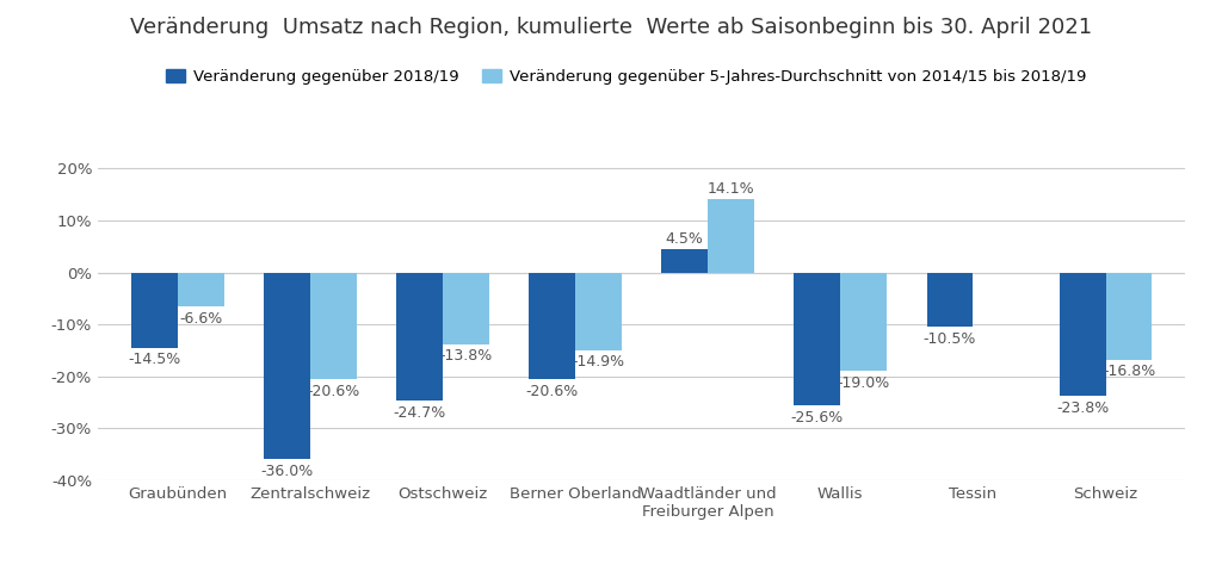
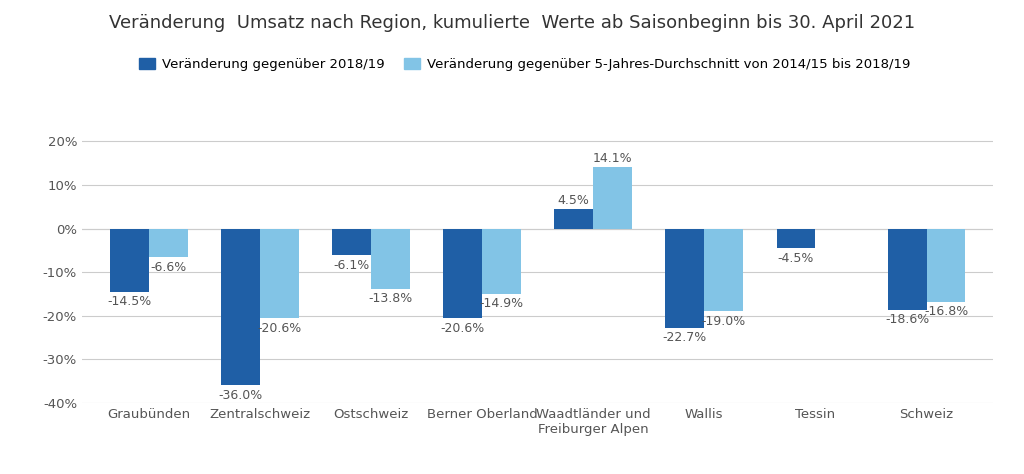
Veränderung gegenüber 2018/19/Ostschweiz: -24.7% -> -6.1%
Veränderung gegenüber 2018/19/Wallis: -25.6% -> -22.7%
Veränderung gegenüber 2018/19/Tessin: -10.5% -> -4.5%
Veränderung gegenüber 2018/19/Schweiz: -23.8% -> -18.6%
